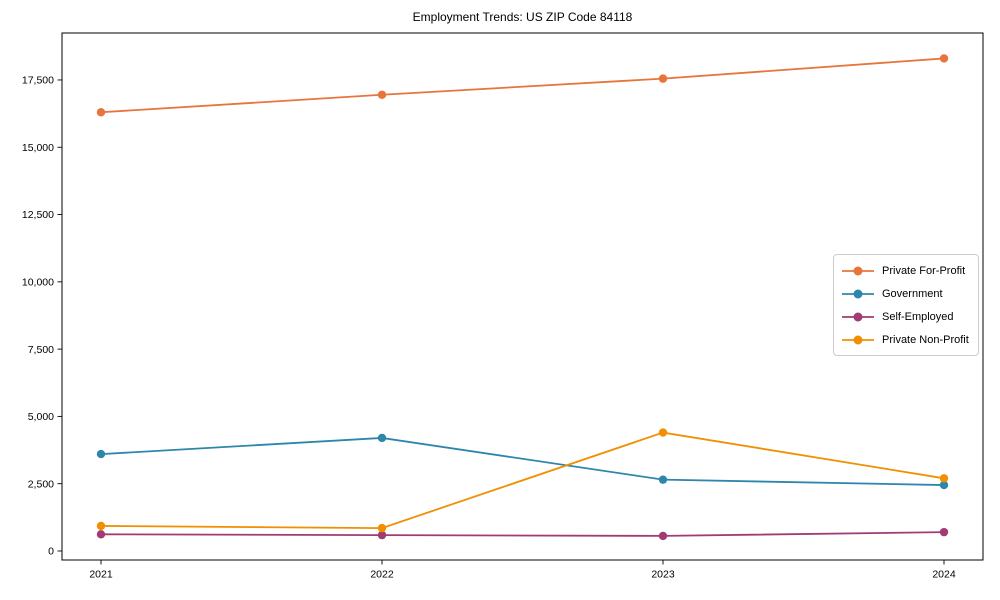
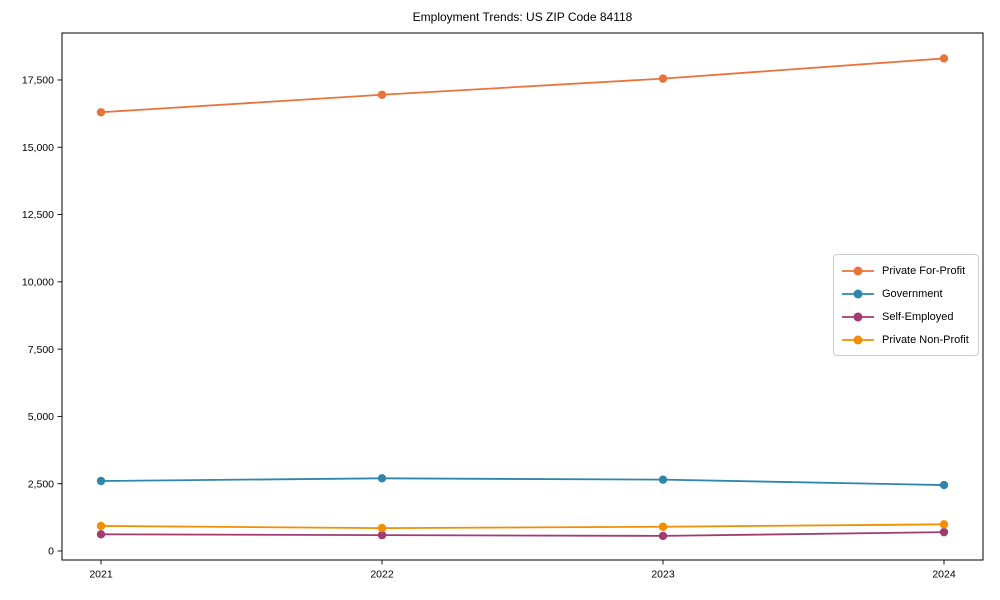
Government/2021: 3600 -> 2600
Government/2022: 4200 -> 2700
Private Non-Profit/2023: 4400 -> 900
Private Non-Profit/2024: 2700 -> 1000
